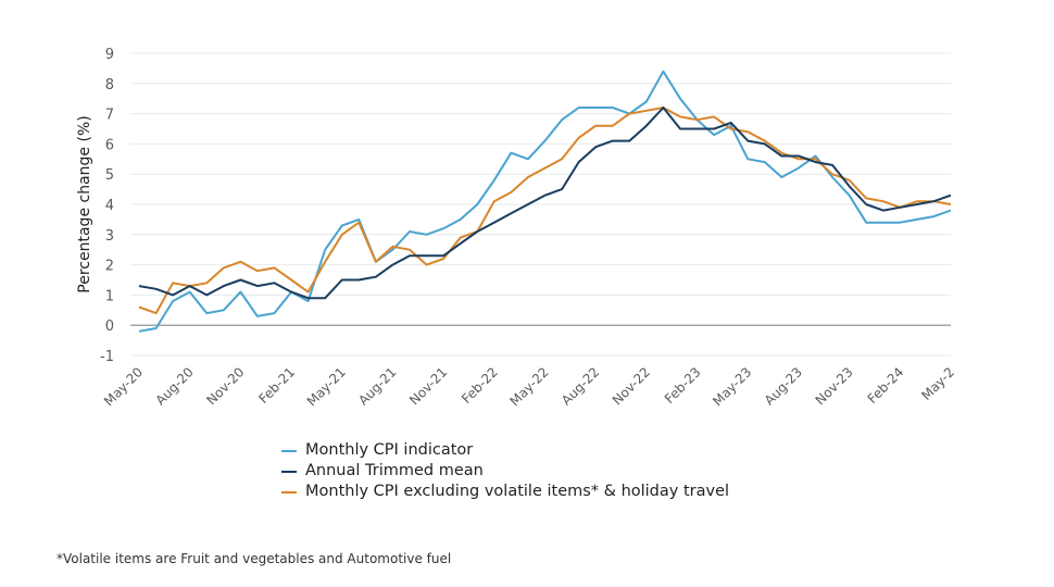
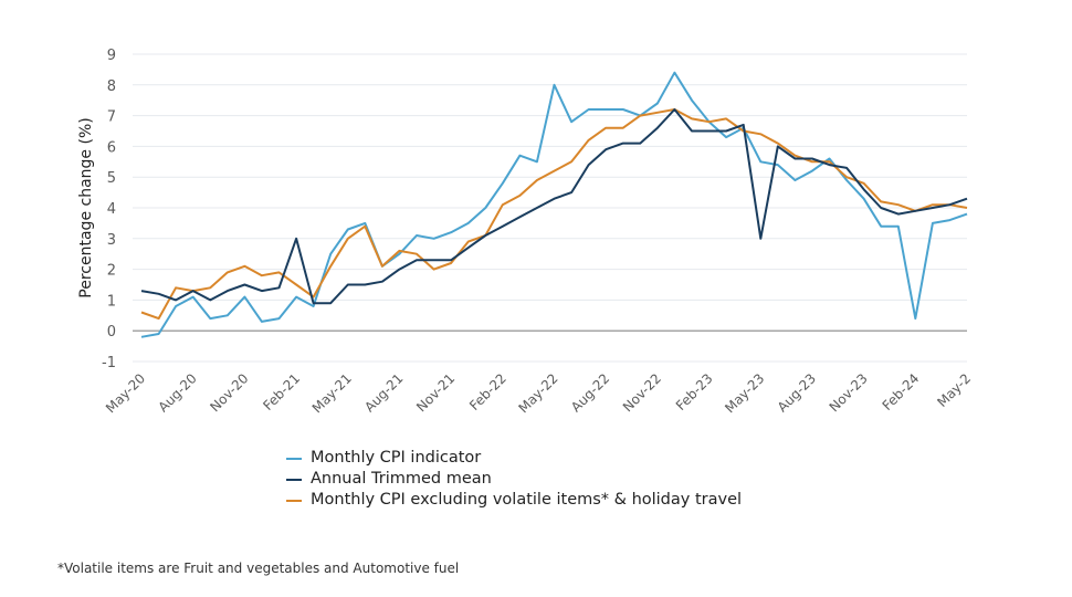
Annual Trimmed mean/Feb-21: 1.1 -> 3.0
Monthly CPI indicator/May-22: 6.1 -> 8.0
Annual Trimmed mean/May-23: 6.1 -> 3.0
Monthly CPI indicator/Feb-24: 3.4 -> 0.4
